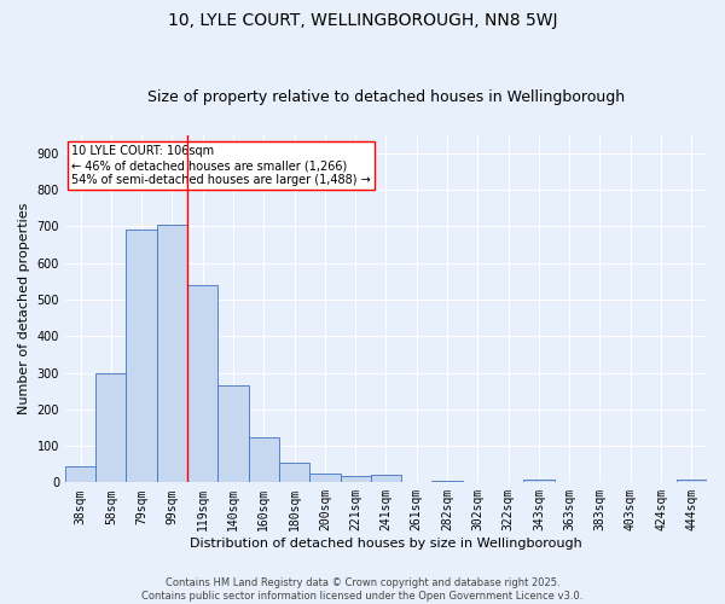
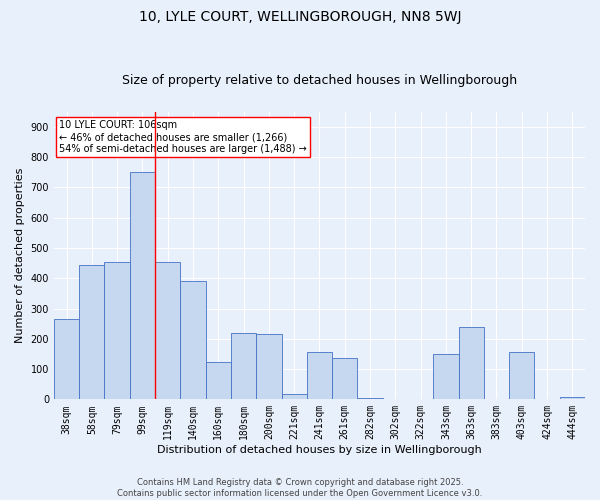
38sqm: 45 -> 265
58sqm: 300 -> 445
79sqm: 690 -> 455
99sqm: 706 -> 750
119sqm: 540 -> 455
140sqm: 265 -> 390
180sqm: 55 -> 220
200sqm: 25 -> 215
241sqm: 20 -> 155
261sqm: 2 -> 135
343sqm: 8 -> 150
363sqm: 1 -> 240
403sqm: 2 -> 155
